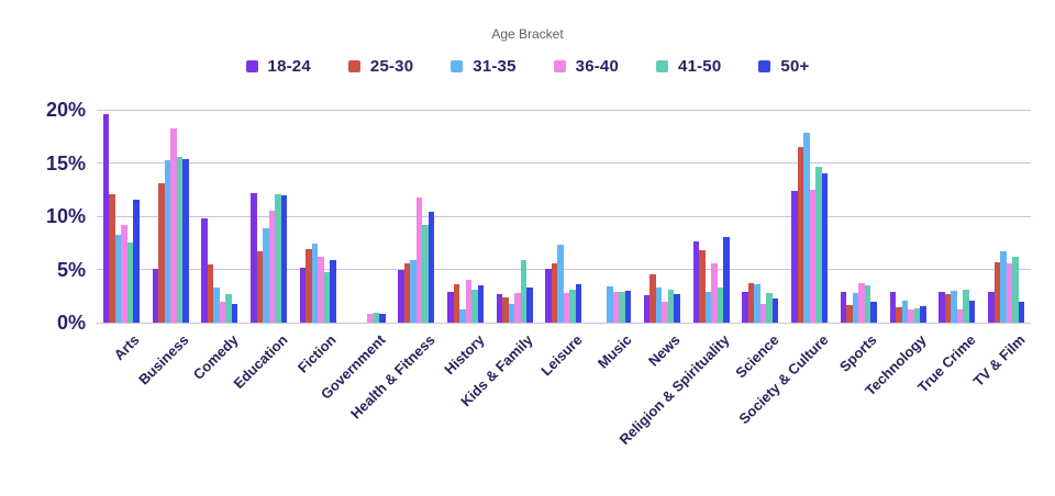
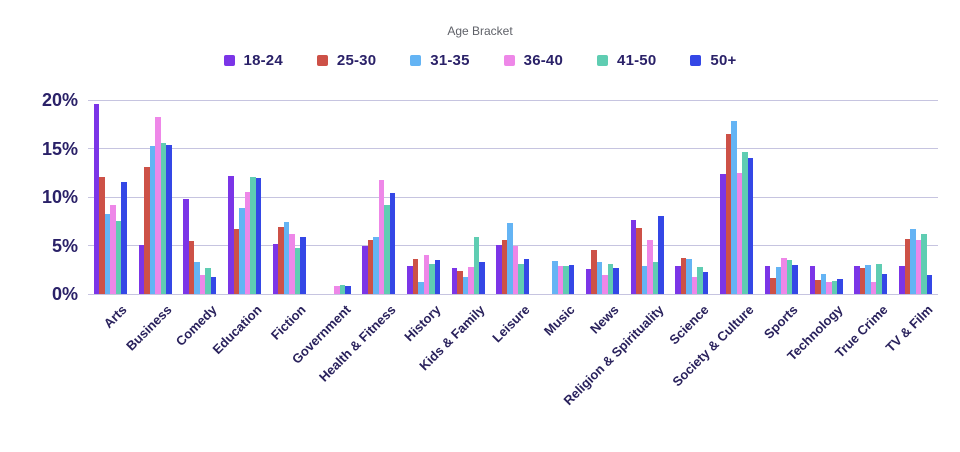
36-40/Leisure: 3% -> 5%
50+/Sports: 2% -> 3%
